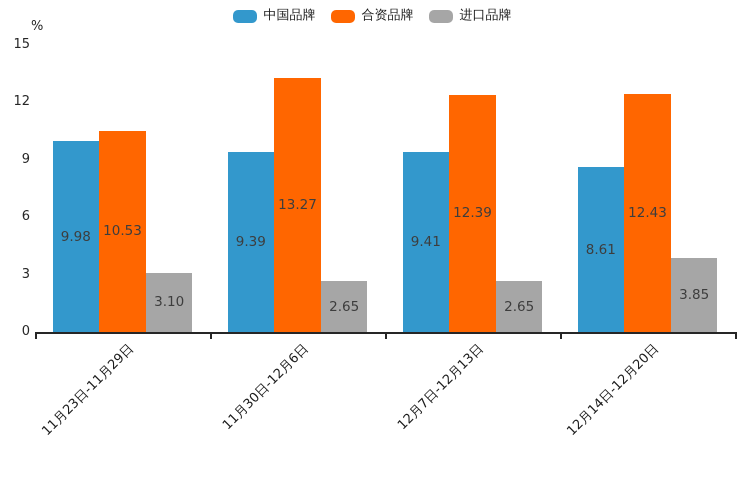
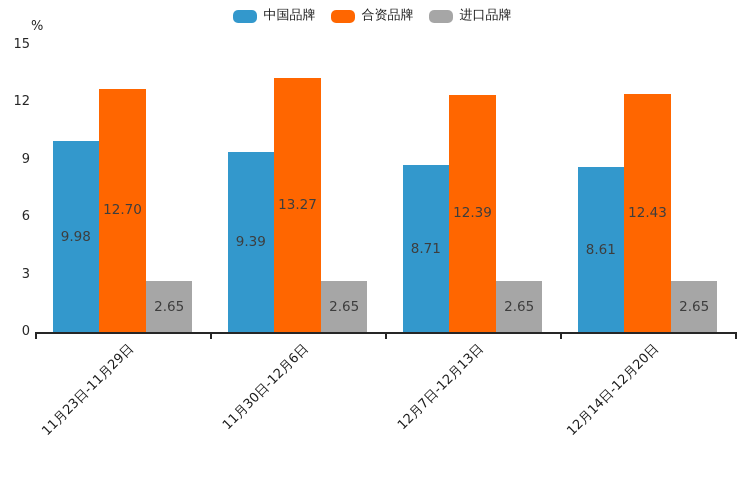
合资品牌/11月23日-11月29日: 10.53 -> 12.70
进口品牌/11月23日-11月29日: 3.10 -> 2.65
中国品牌/12月7日-12月13日: 9.41 -> 8.71
进口品牌/12月14日-12月20日: 3.85 -> 2.65
